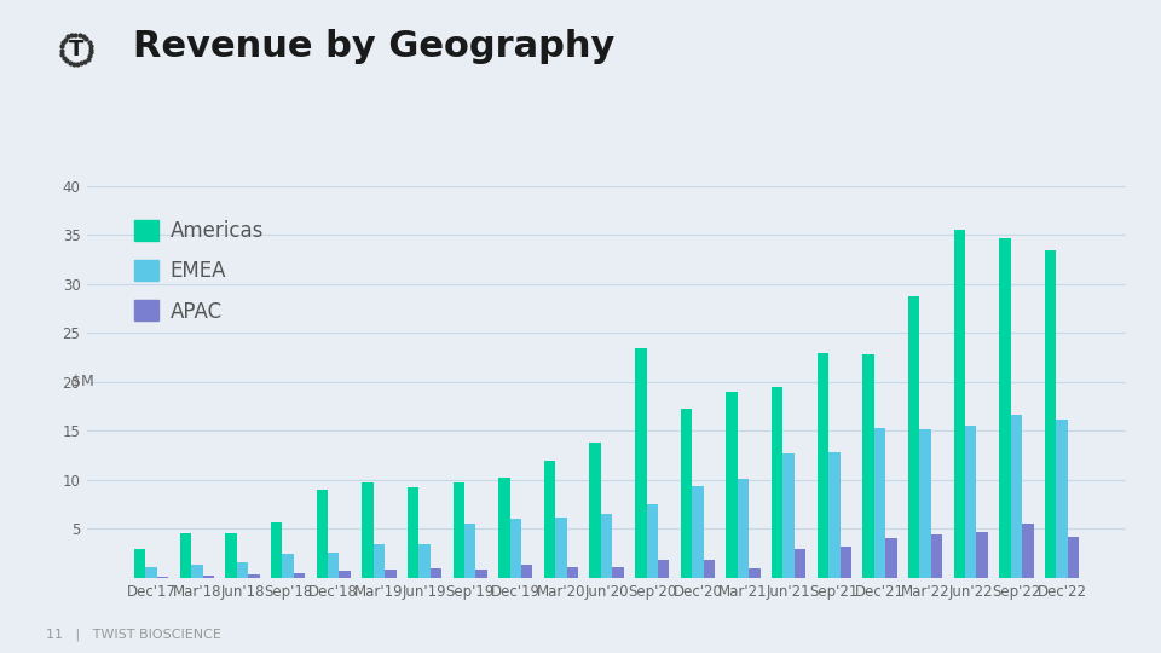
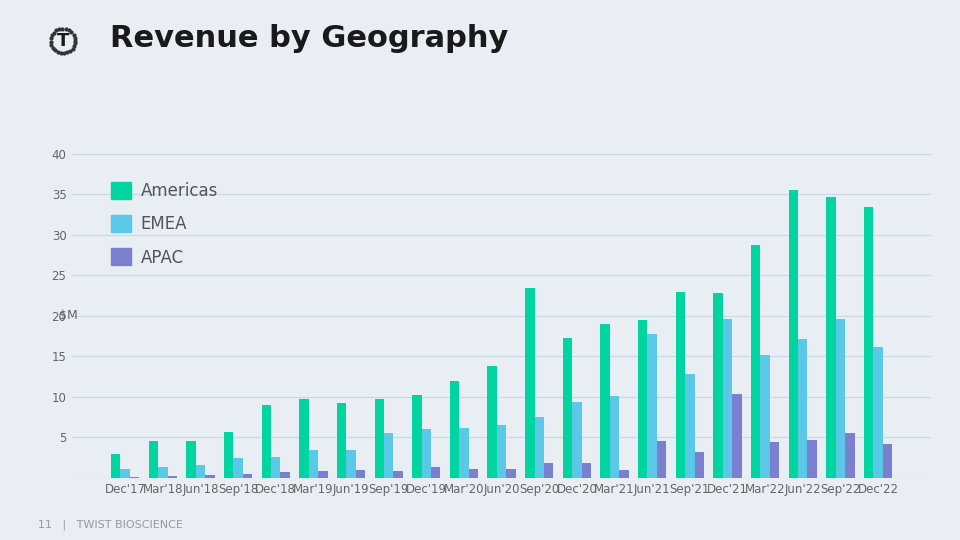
EMEA/Jun'21: 12.7 -> 17.8
APAC/Jun'21: 3.0 -> 4.6
EMEA/Dec'21: 15.3 -> 19.6
APAC/Dec'21: 4.1 -> 10.4
EMEA/Jun'22: 15.5 -> 17.2
EMEA/Sep'22: 16.7 -> 19.6
